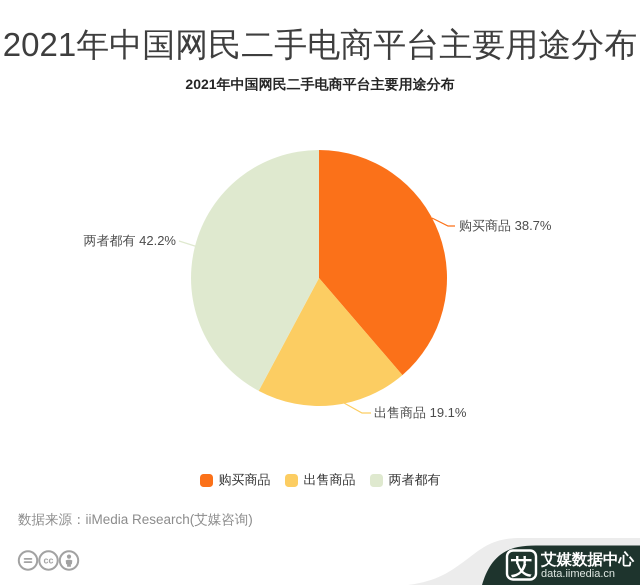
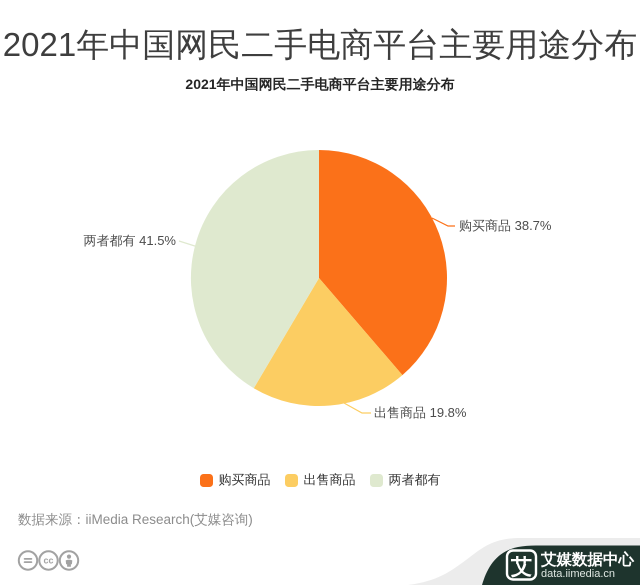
出售商品: 19.1% -> 19.8%
两者都有: 42.2% -> 41.5%
